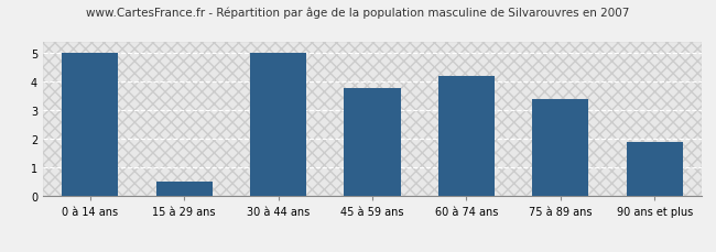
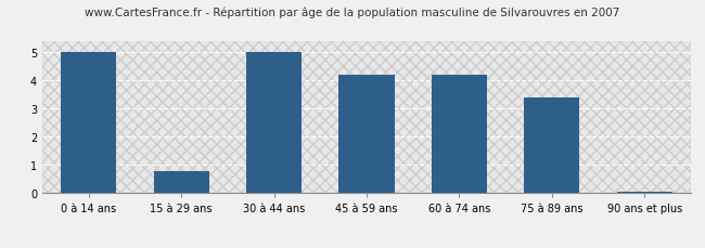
15 à 29 ans: 0.50 -> 0.80
45 à 59 ans: 3.80 -> 4.20
90 ans et plus: 1.90 -> 0.05
